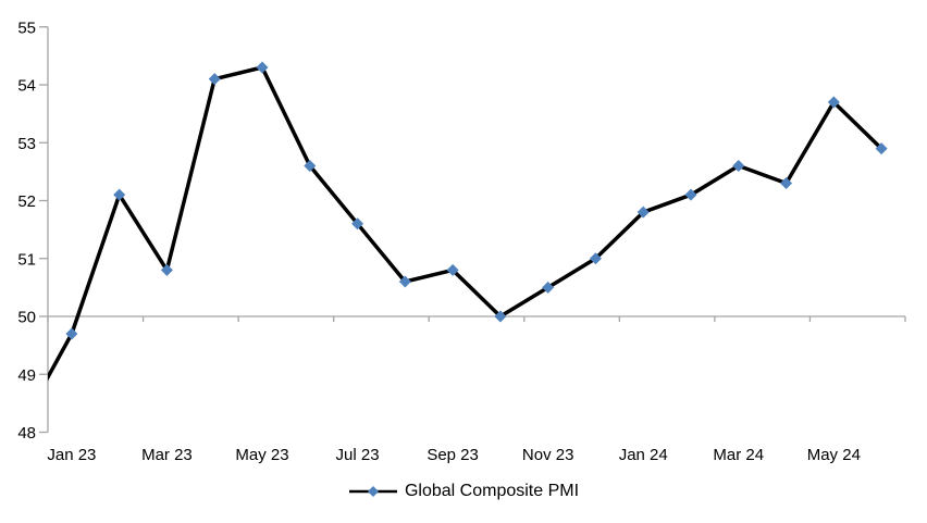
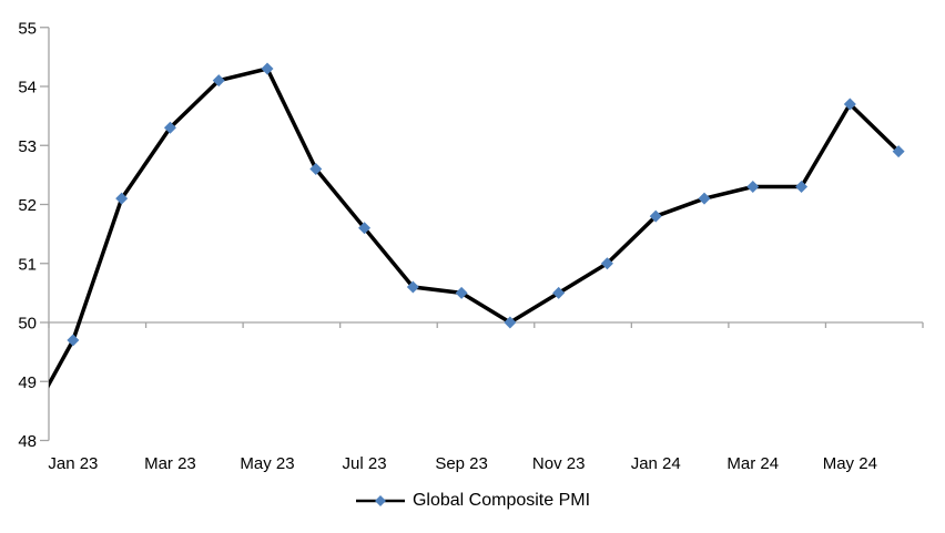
Mar 23: 50.8 -> 53.3
Sep 23: 50.8 -> 50.5
Mar 24: 52.6 -> 52.3
